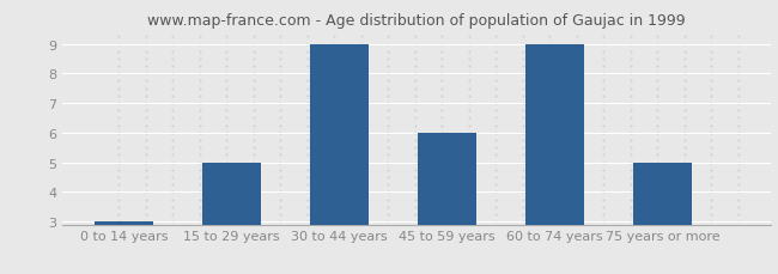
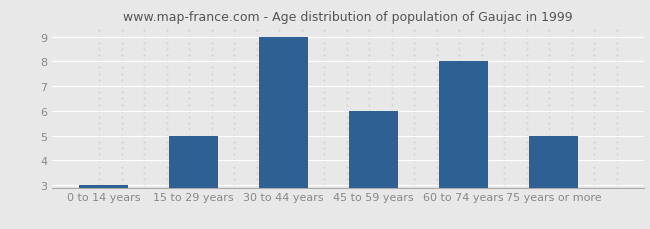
60 to 74 years: 9 -> 8
